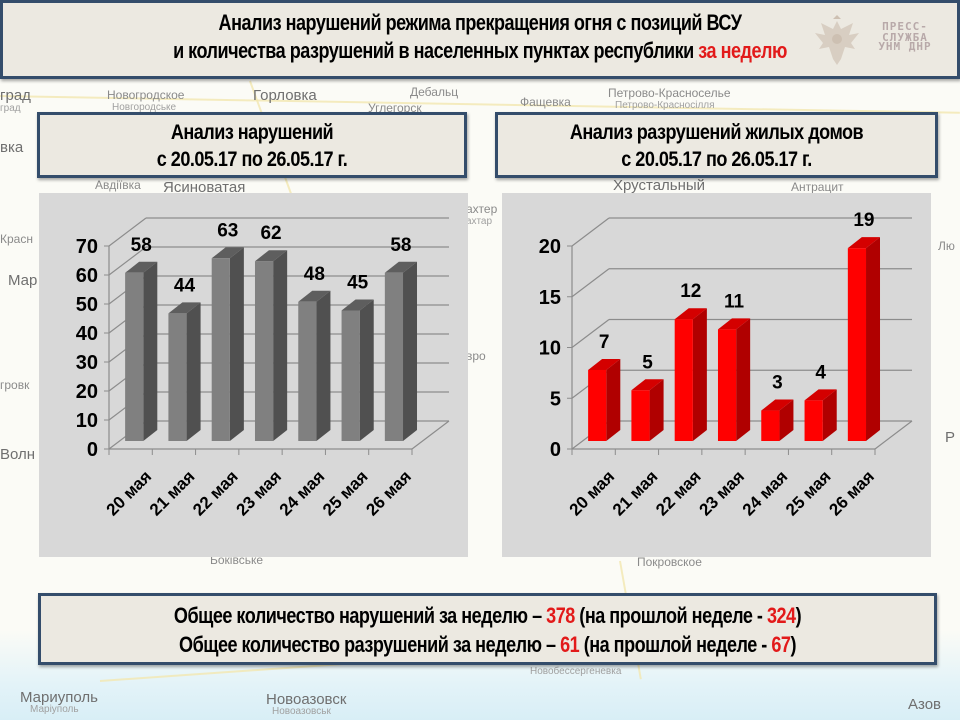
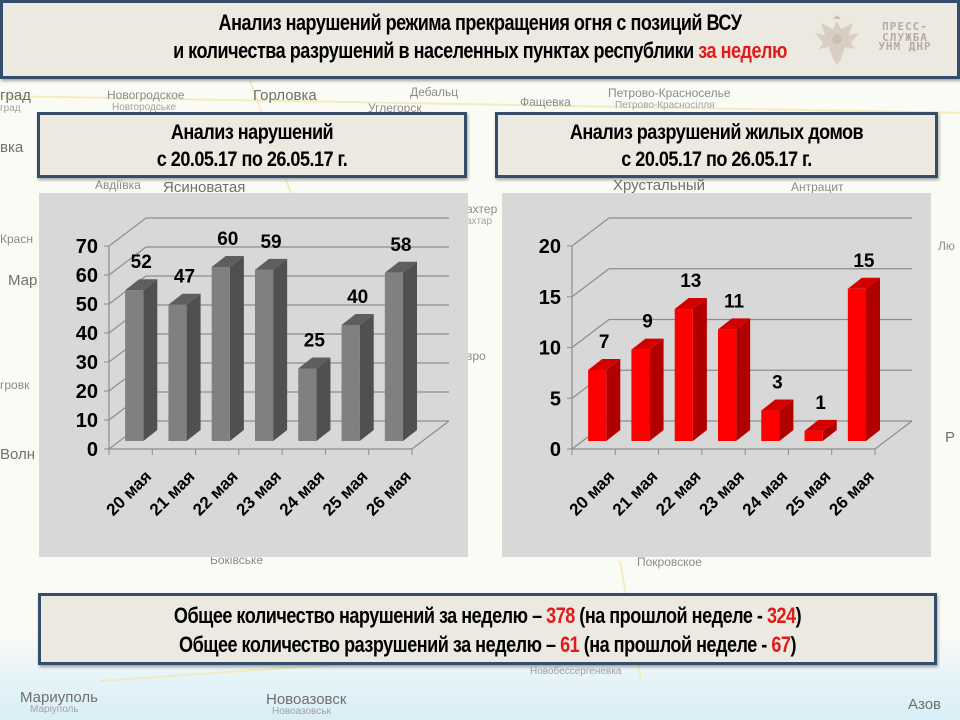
Анализ нарушений с 20.05.17 по 26.05.17 г./20 мая: 58 -> 52
Анализ нарушений с 20.05.17 по 26.05.17 г./21 мая: 44 -> 47
Анализ нарушений с 20.05.17 по 26.05.17 г./22 мая: 63 -> 60
Анализ нарушений с 20.05.17 по 26.05.17 г./23 мая: 62 -> 59
Анализ нарушений с 20.05.17 по 26.05.17 г./24 мая: 48 -> 25
Анализ нарушений с 20.05.17 по 26.05.17 г./25 мая: 45 -> 40
Анализ разрушений жилых домов с 20.05.17 по 26.05.17 г./21 мая: 5 -> 9
Анализ разрушений жилых домов с 20.05.17 по 26.05.17 г./22 мая: 12 -> 13
Анализ разрушений жилых домов с 20.05.17 по 26.05.17 г./25 мая: 4 -> 1
Анализ разрушений жилых домов с 20.05.17 по 26.05.17 г./26 мая: 19 -> 15
